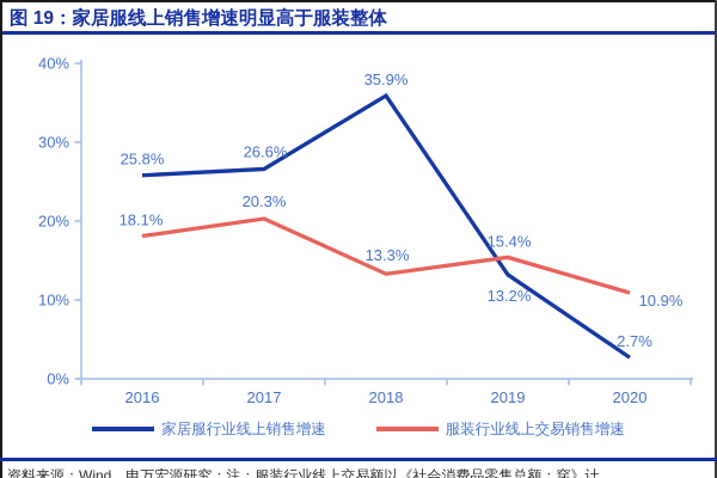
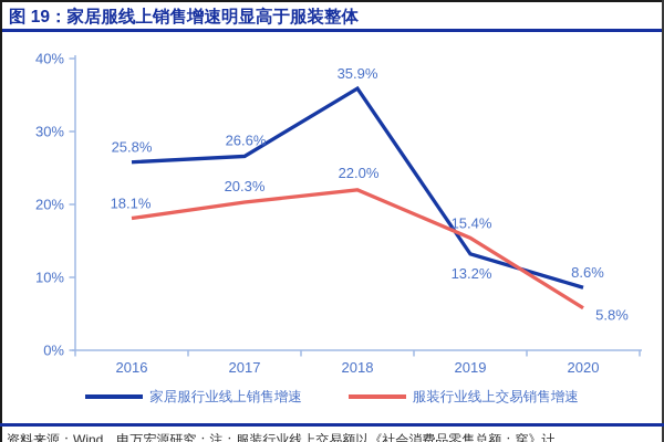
服装行业线上交易销售增速/2018: 13.3% -> 22.0%
家居服行业线上销售增速/2020: 2.7% -> 8.6%
服装行业线上交易销售增速/2020: 10.9% -> 5.8%
